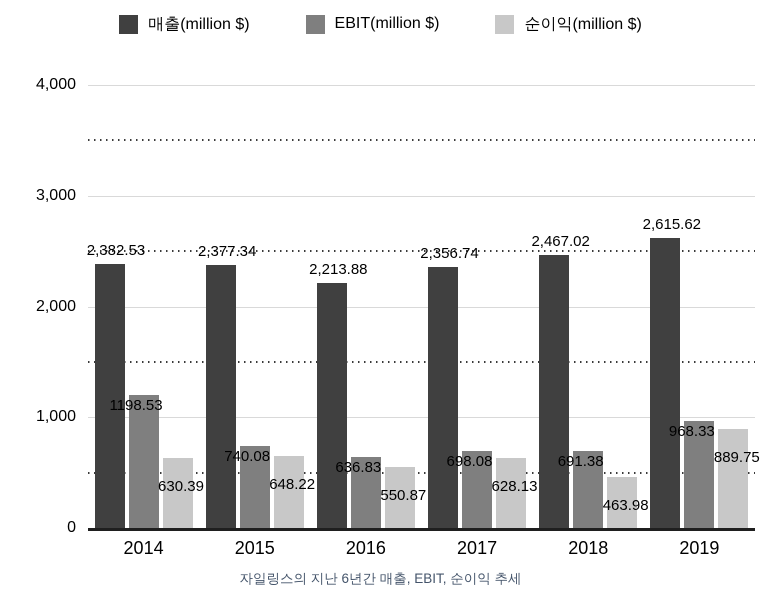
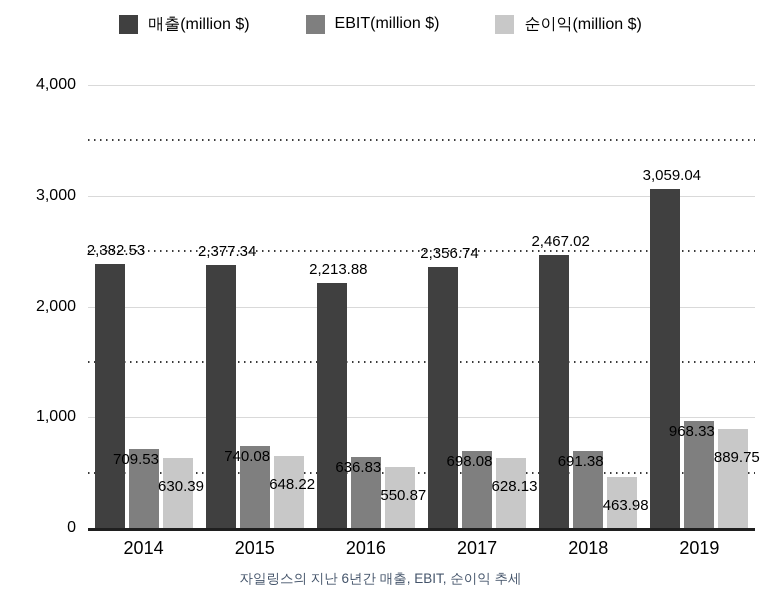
EBIT(million $)/2014: 1198.53 -> 709.53
매출(million $)/2019: 2,615.62 -> 3,059.04
